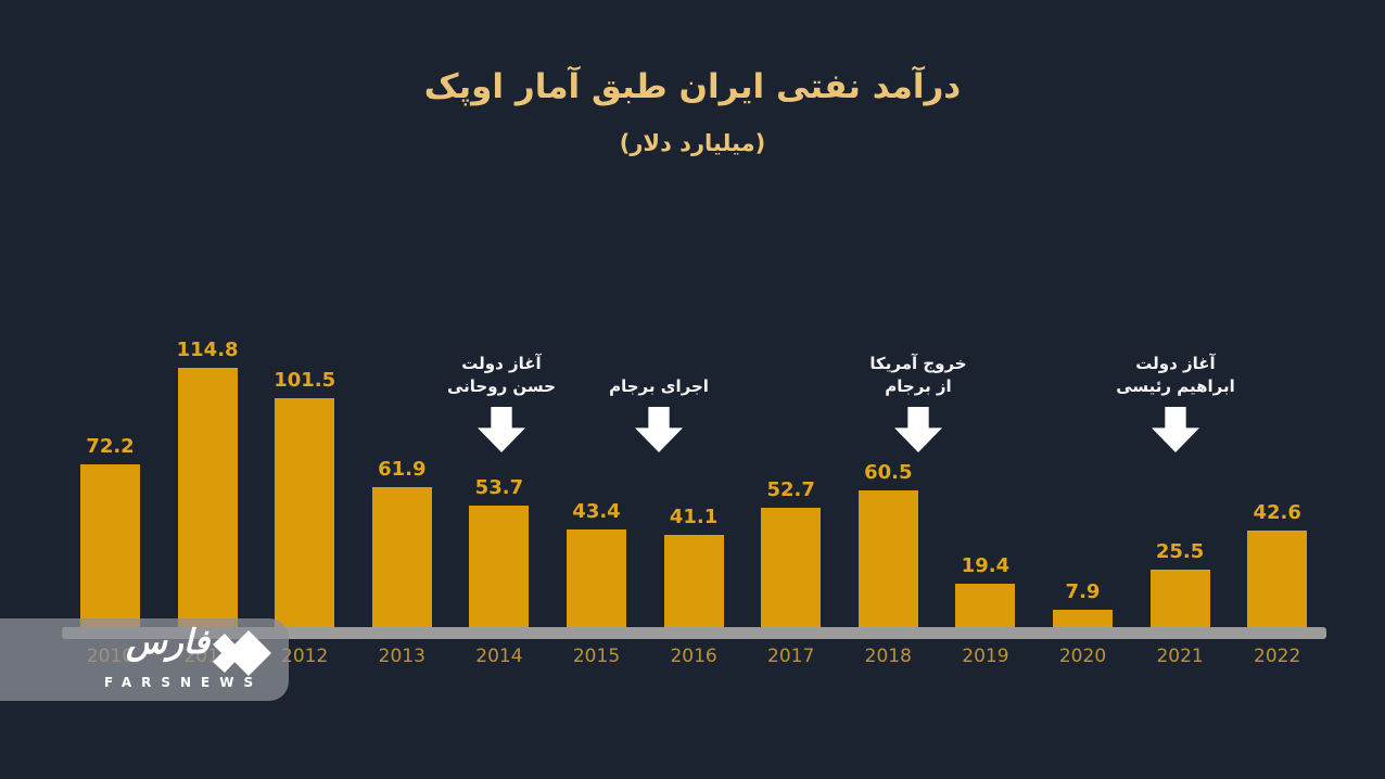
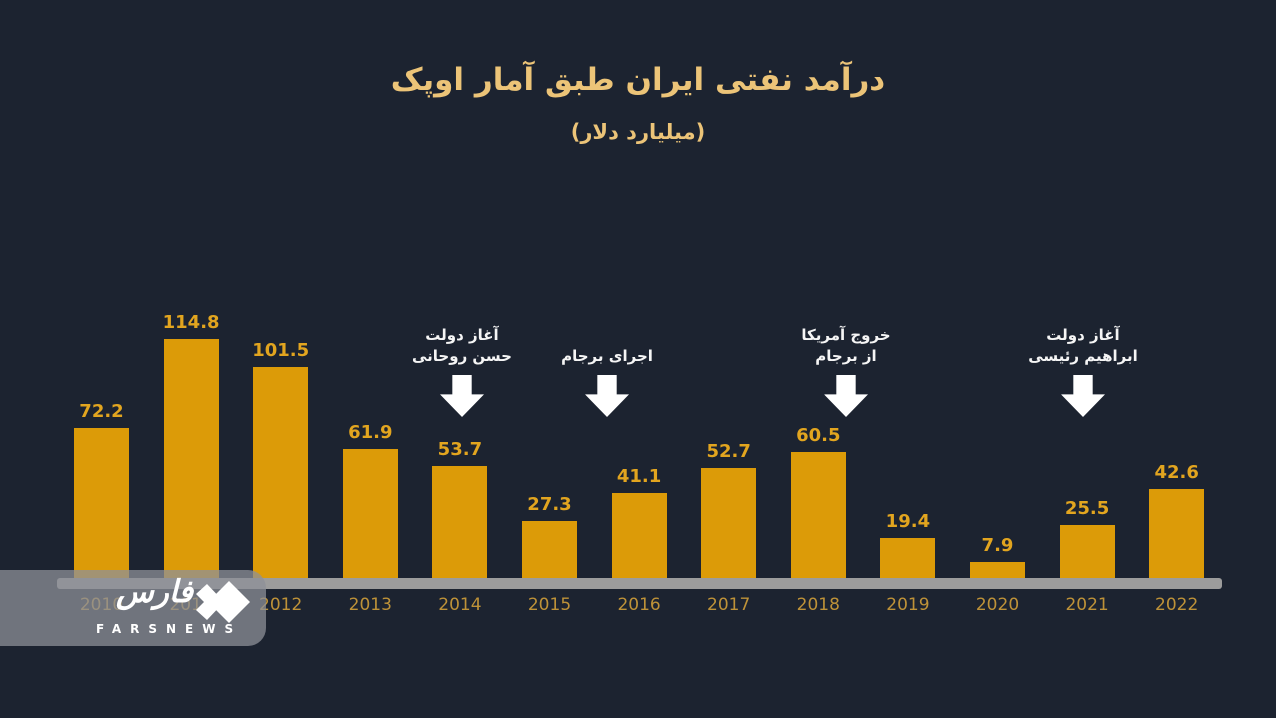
2015: 43.4 -> 27.3
